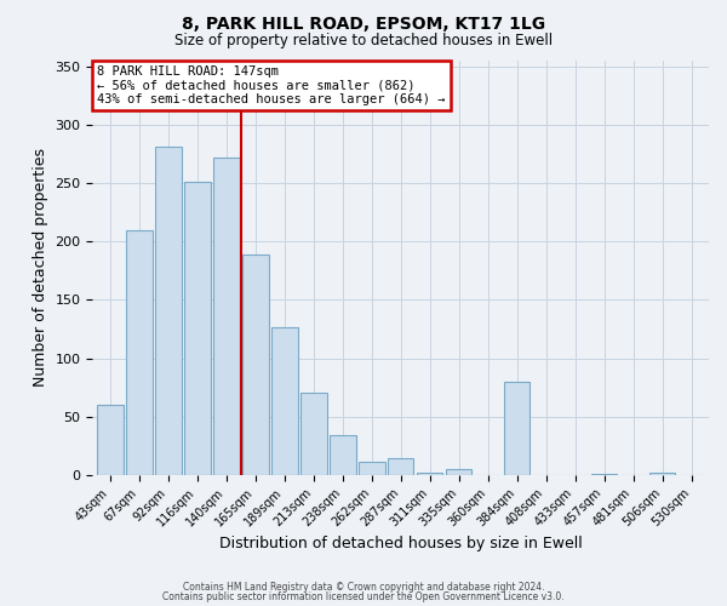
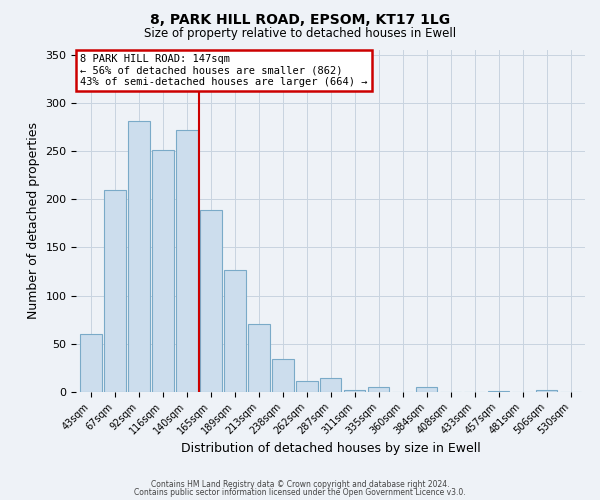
384sqm: 80 -> 5
